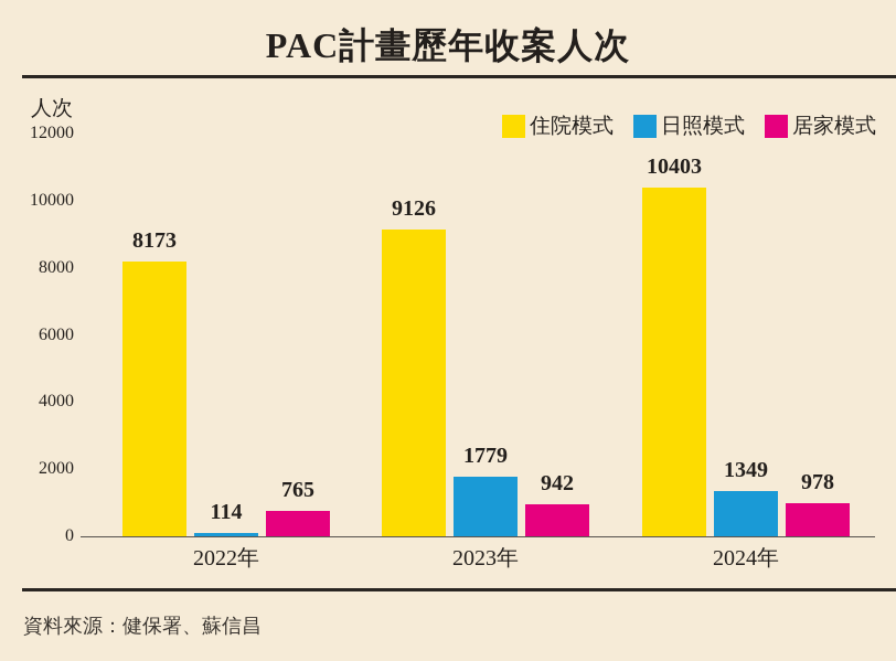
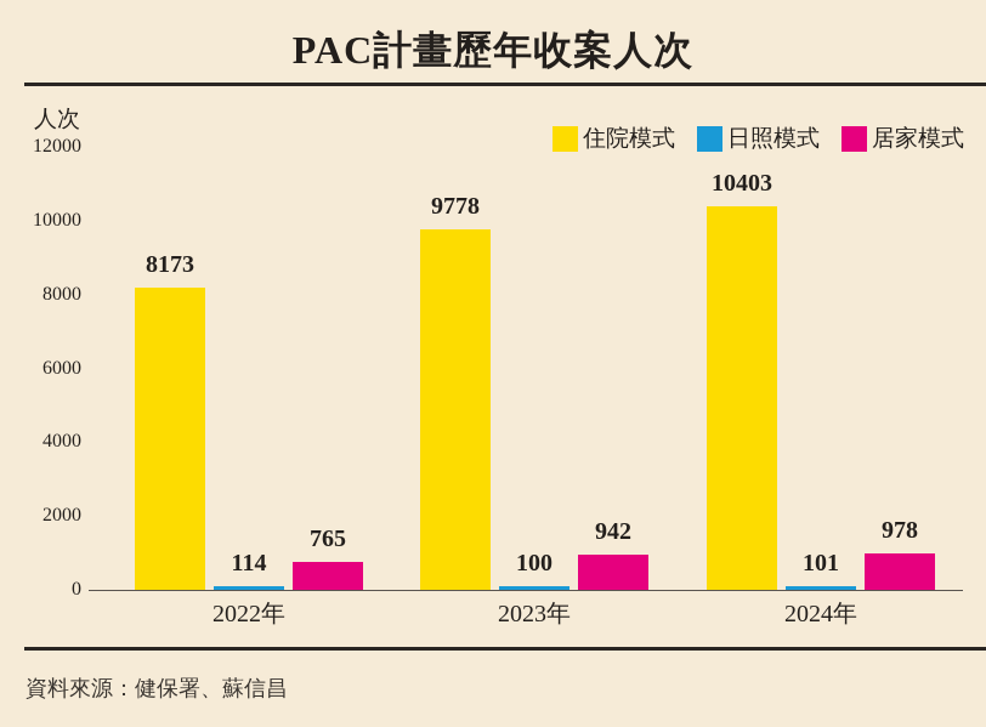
住院模式/2023年: 9126 -> 9778
日照模式/2023年: 1779 -> 100
日照模式/2024年: 1349 -> 101
